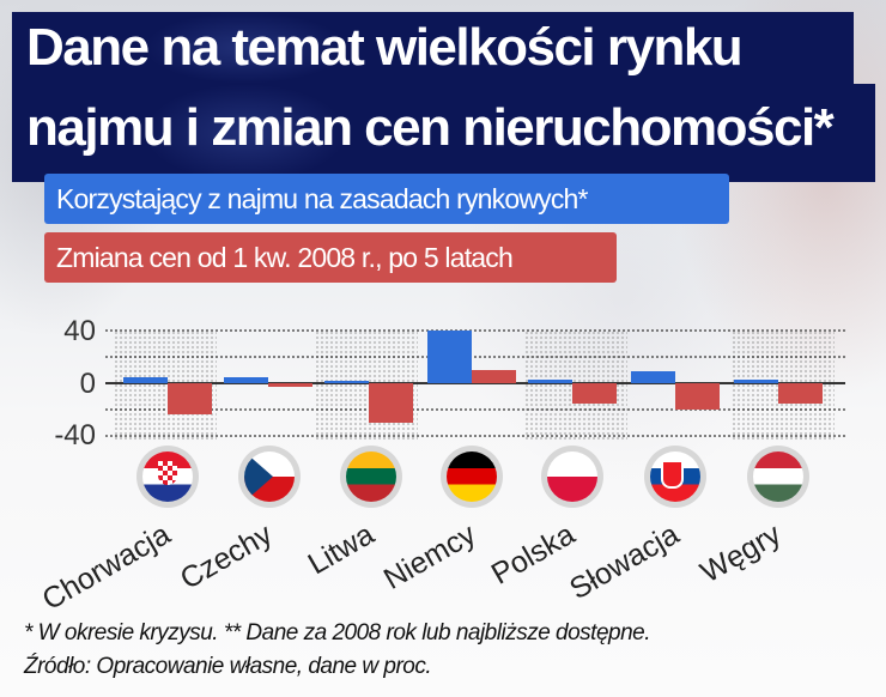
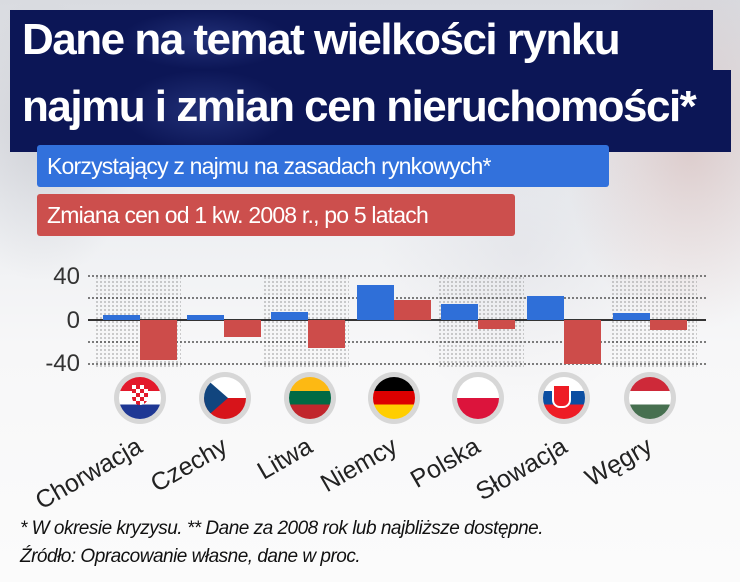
Zmiana cen od 1 kw. 2008 r., po 5 latach/Chorwacja: -24 -> -36
Zmiana cen od 1 kw. 2008 r., po 5 latach/Czechy: -3 -> -15
Korzystający z najmu na zasadach rynkowych*/Litwa: 2 -> 7
Zmiana cen od 1 kw. 2008 r., po 5 latach/Litwa: -30 -> -25
Korzystający z najmu na zasadach rynkowych*/Niemcy: 40 -> 32
Zmiana cen od 1 kw. 2008 r., po 5 latach/Niemcy: 10 -> 18
Korzystający z najmu na zasadach rynkowych*/Polska: 3 -> 15
Zmiana cen od 1 kw. 2008 r., po 5 latach/Polska: -15 -> -8
Korzystający z najmu na zasadach rynkowych*/Słowacja: 9 -> 22
Zmiana cen od 1 kw. 2008 r., po 5 latach/Słowacja: -20 -> -40
Korzystający z najmu na zasadach rynkowych*/Węgry: 3 -> 6
Zmiana cen od 1 kw. 2008 r., po 5 latach/Węgry: -15 -> -9
